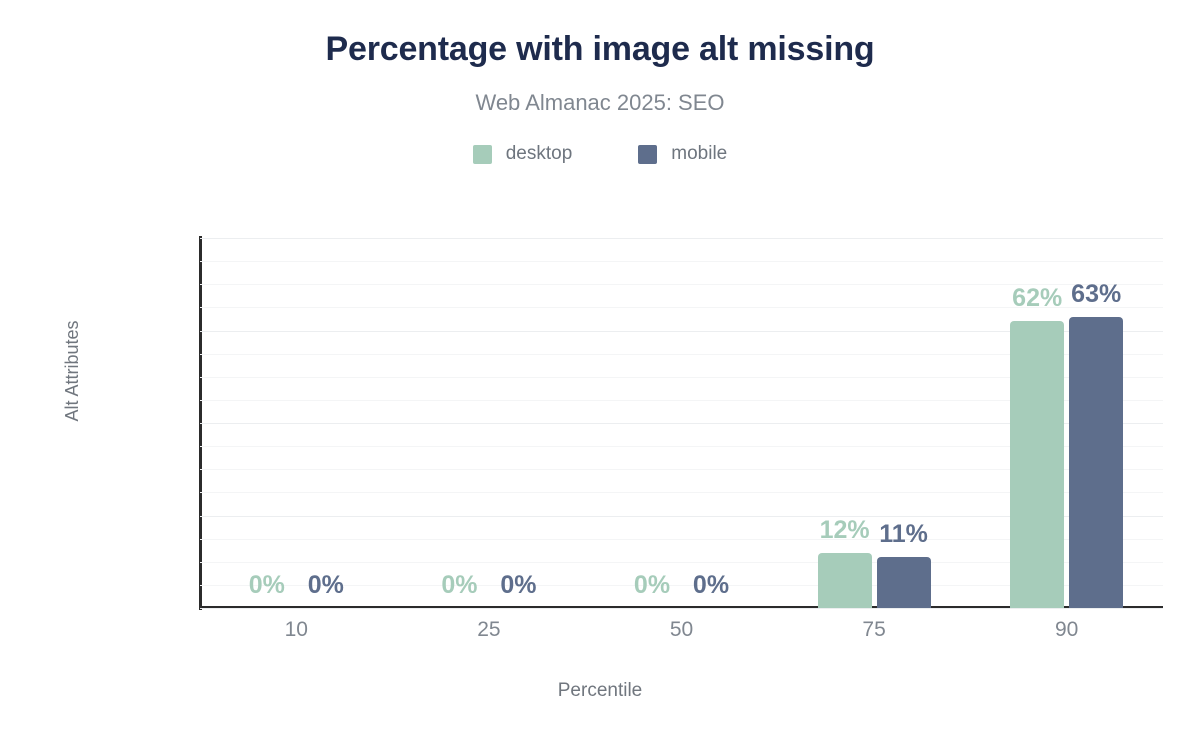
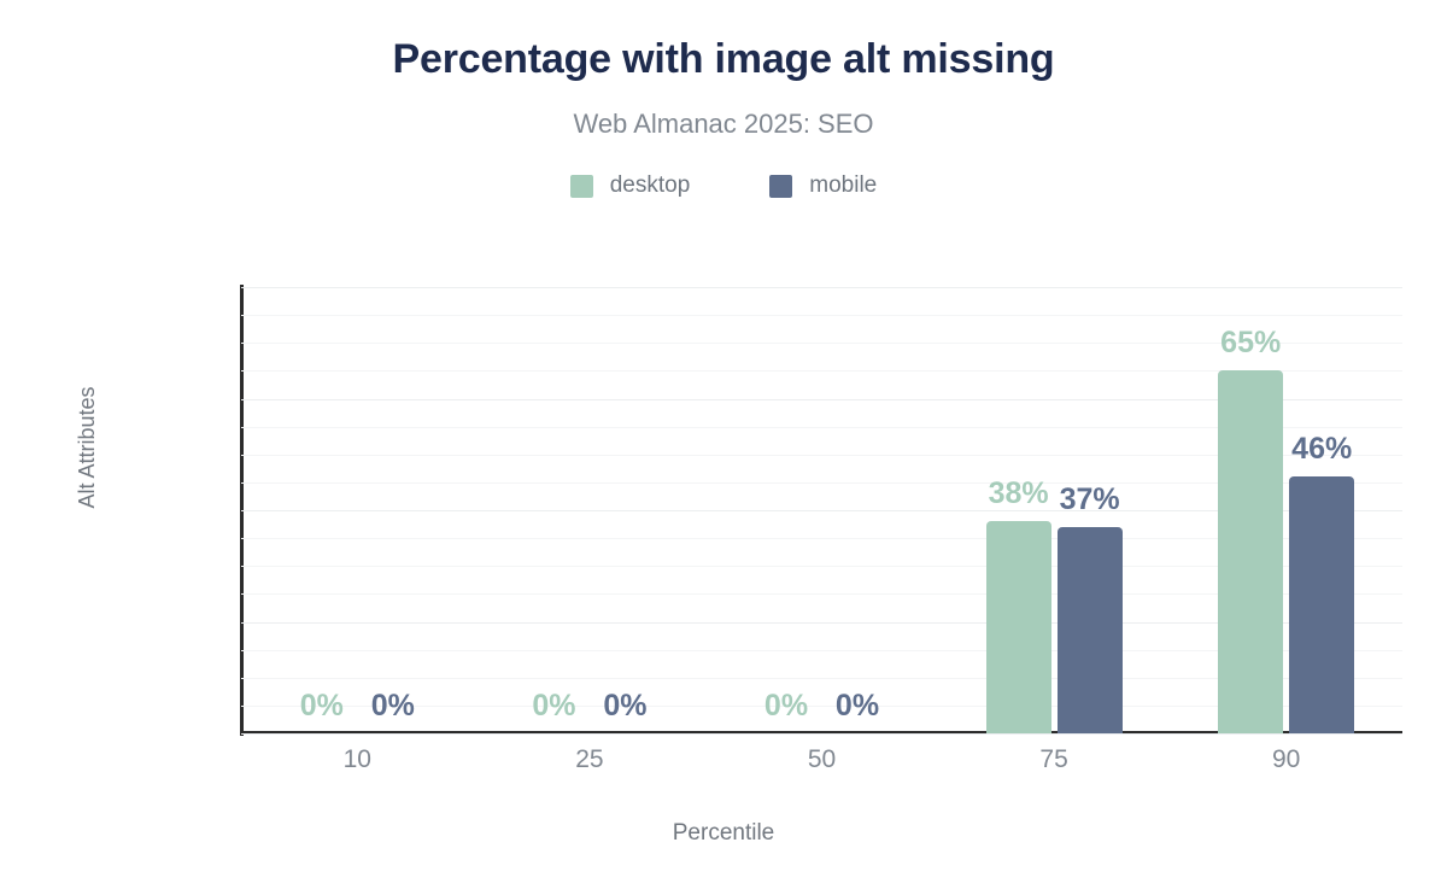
desktop/75: 12% -> 38%
mobile/75: 11% -> 37%
desktop/90: 62% -> 65%
mobile/90: 63% -> 46%
